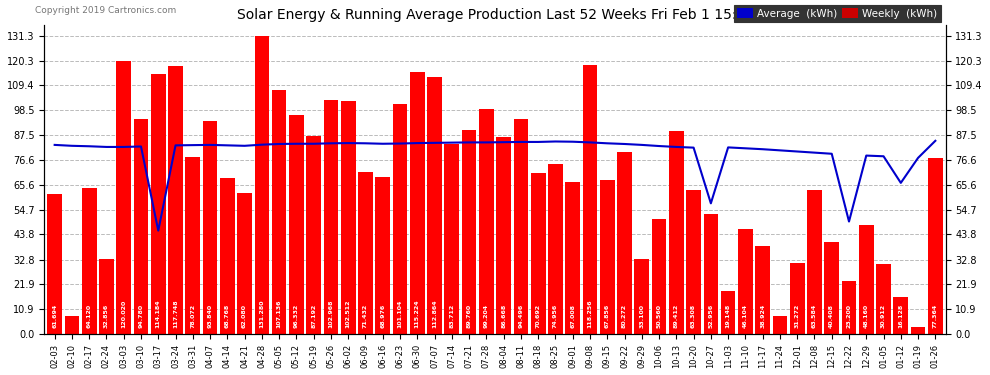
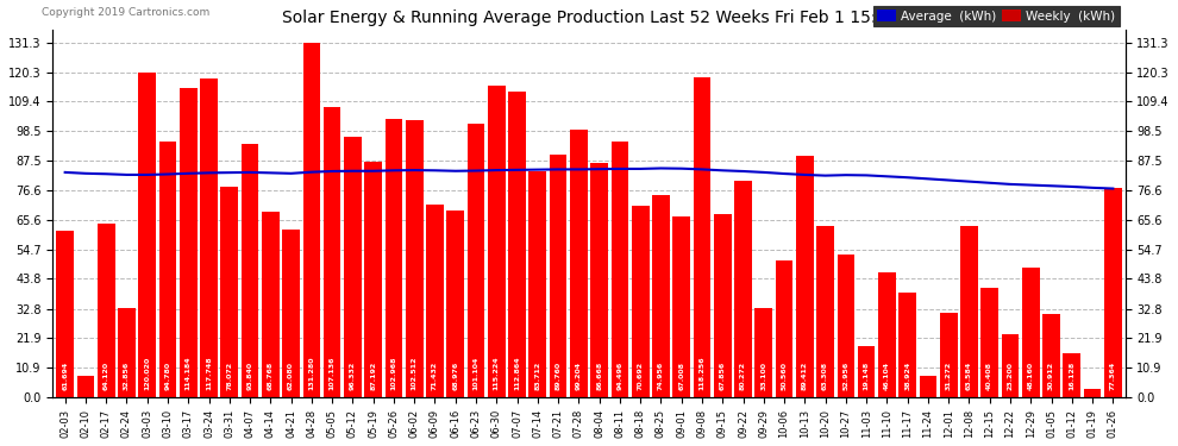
Average (kWh)/03-17: 45.5 -> 82.8
Average (kWh)/10-27: 57.5 -> 82.2
Average (kWh)/12-22: 49.5 -> 78.8
Average (kWh)/01-12: 66.5 -> 77.9
Average (kWh)/01-26: 85.0 -> 77.2
